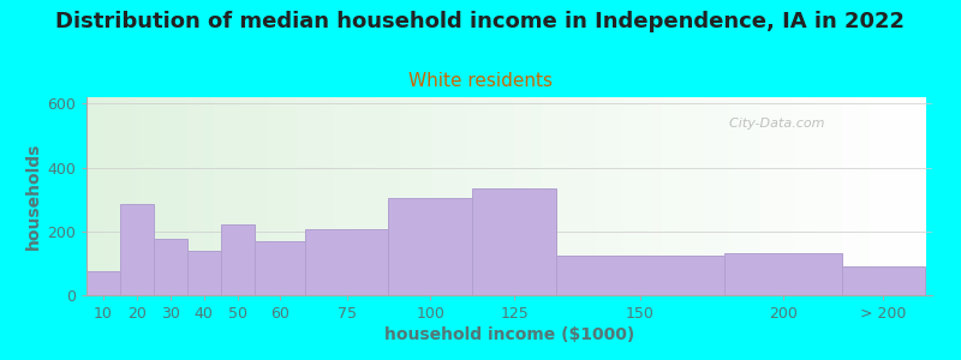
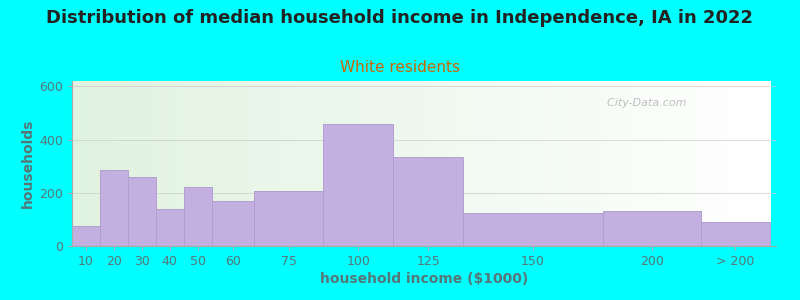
30: 175 -> 260
100: 305 -> 460
